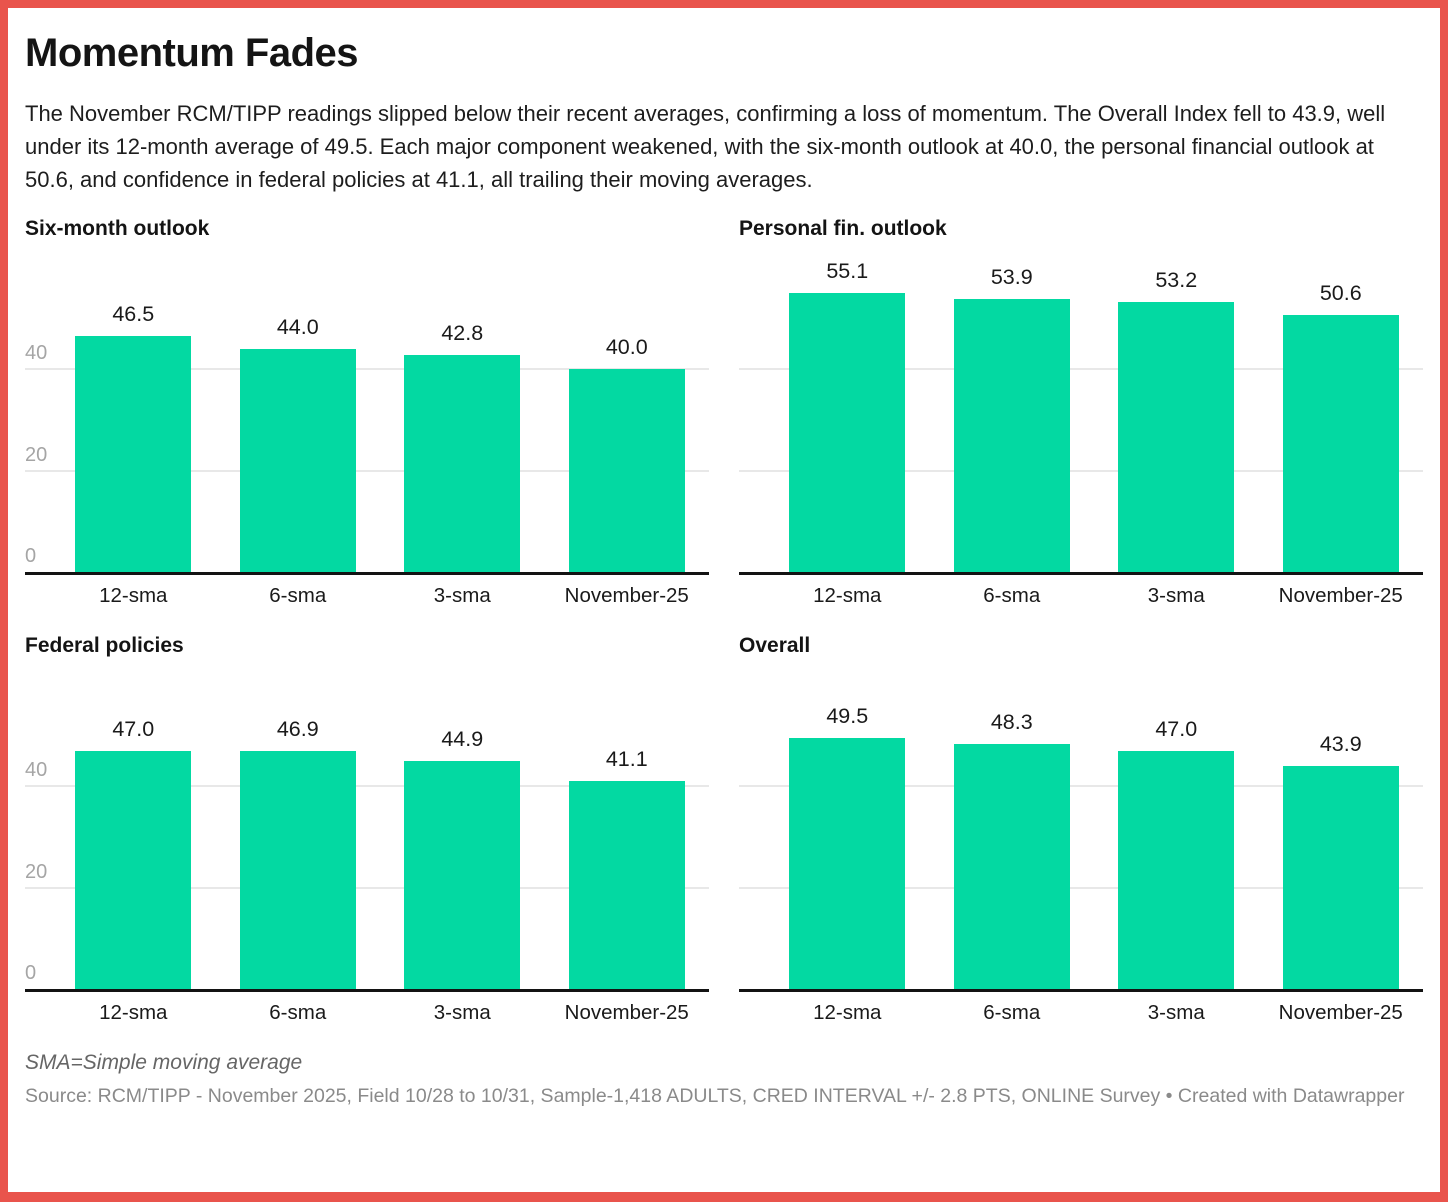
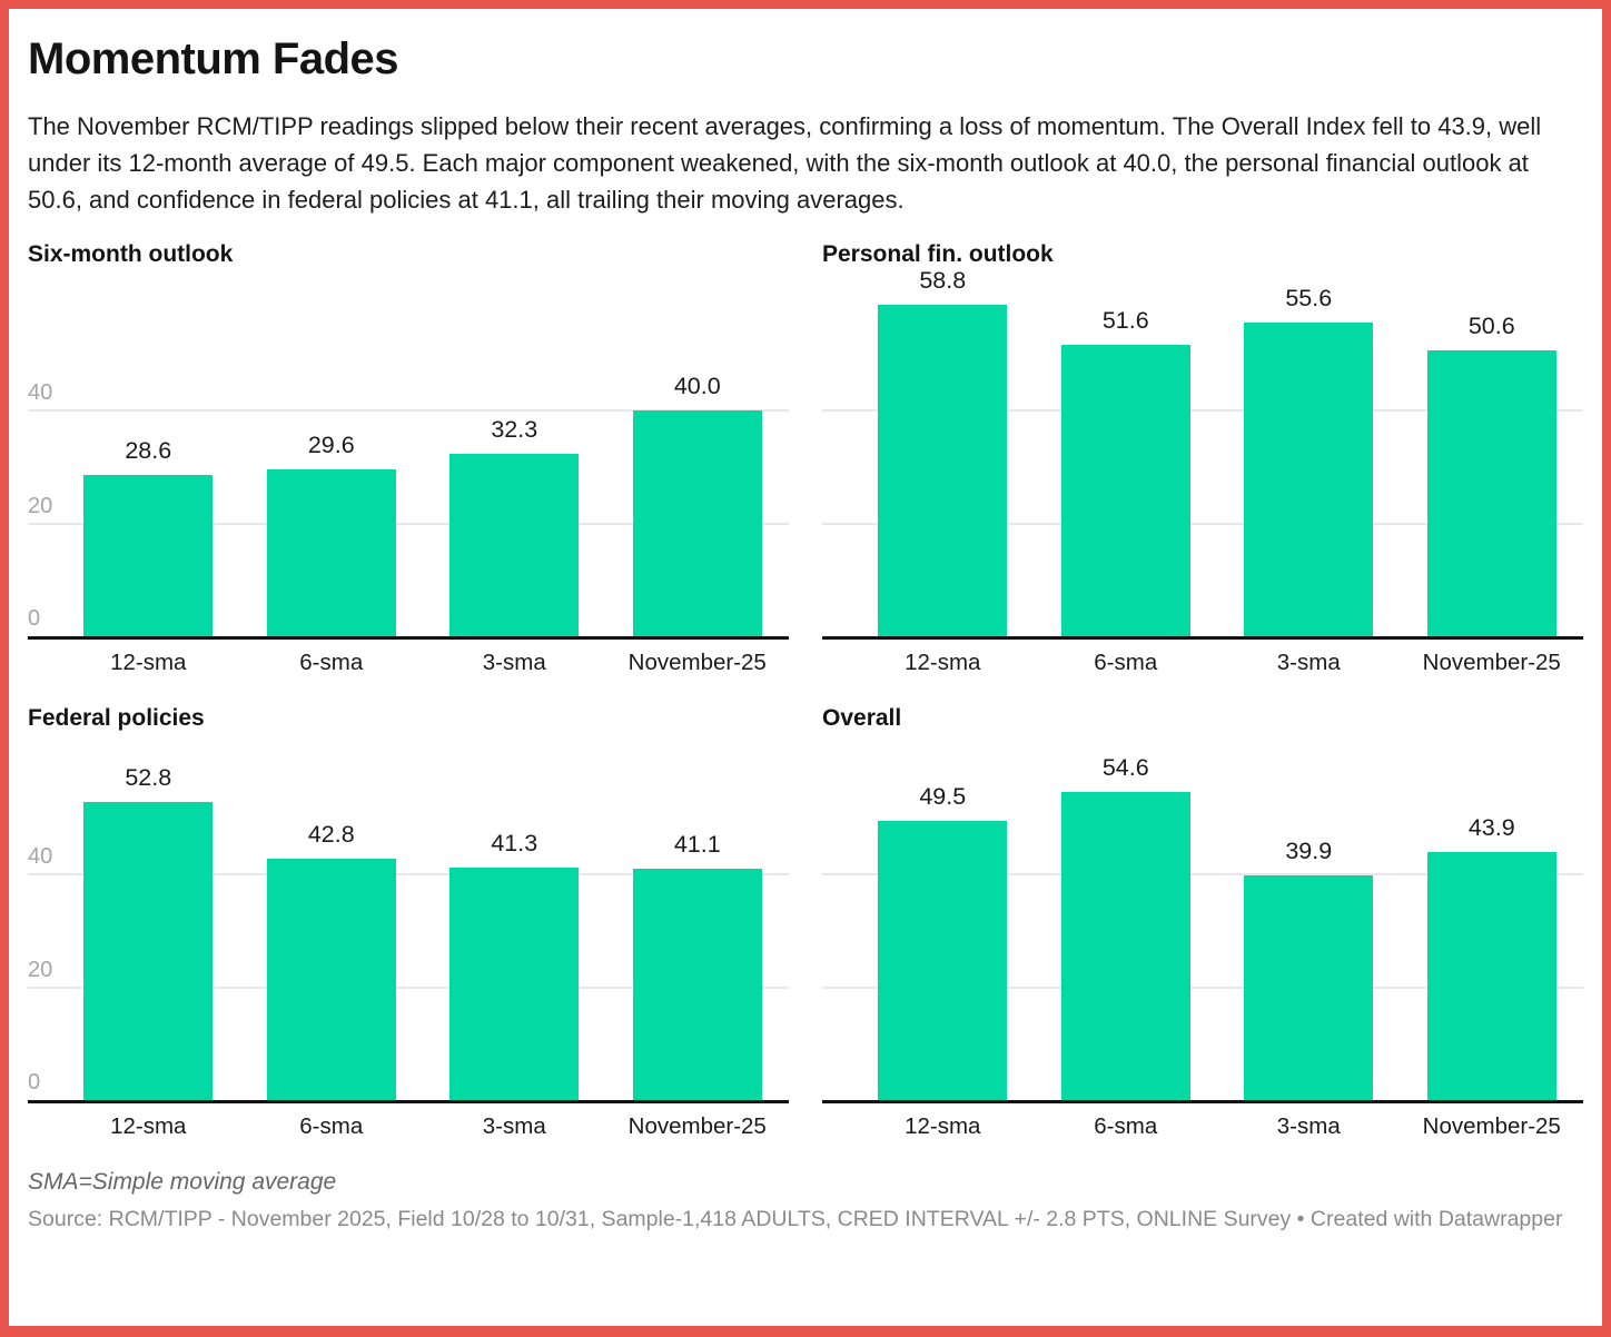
Six-month outlook/12-sma: 46.5 -> 28.6
Six-month outlook/6-sma: 44.0 -> 29.6
Six-month outlook/3-sma: 42.8 -> 32.3
Personal fin. outlook/12-sma: 55.1 -> 58.8
Personal fin. outlook/6-sma: 53.9 -> 51.6
Personal fin. outlook/3-sma: 53.2 -> 55.6
Federal policies/12-sma: 47.0 -> 52.8
Federal policies/6-sma: 46.9 -> 42.8
Federal policies/3-sma: 44.9 -> 41.3
Overall/6-sma: 48.3 -> 54.6
Overall/3-sma: 47.0 -> 39.9
